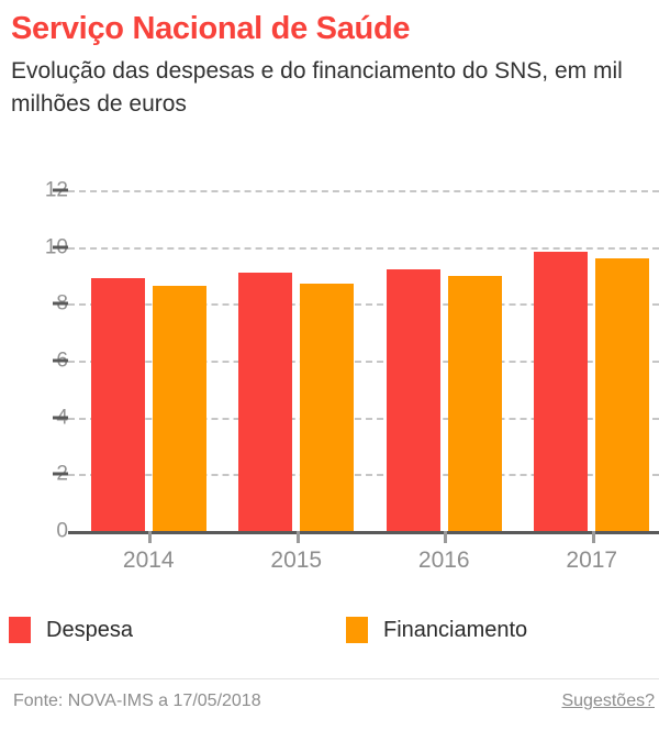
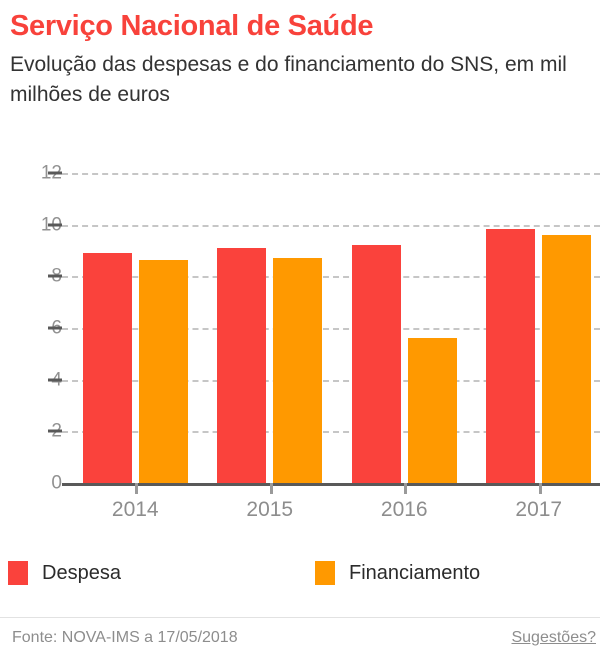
Financiamento/2016: 9.0 -> 5.6
